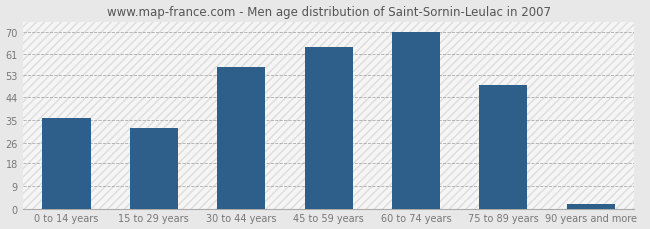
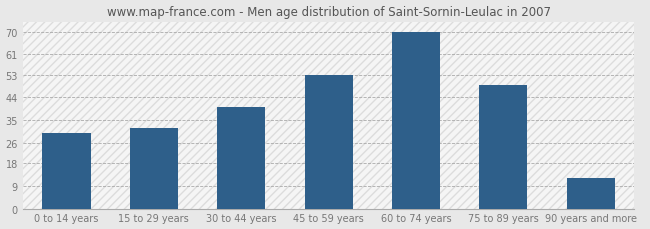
0 to 14 years: 36 -> 30
30 to 44 years: 56 -> 40
45 to 59 years: 64 -> 53
90 years and more: 2 -> 12
